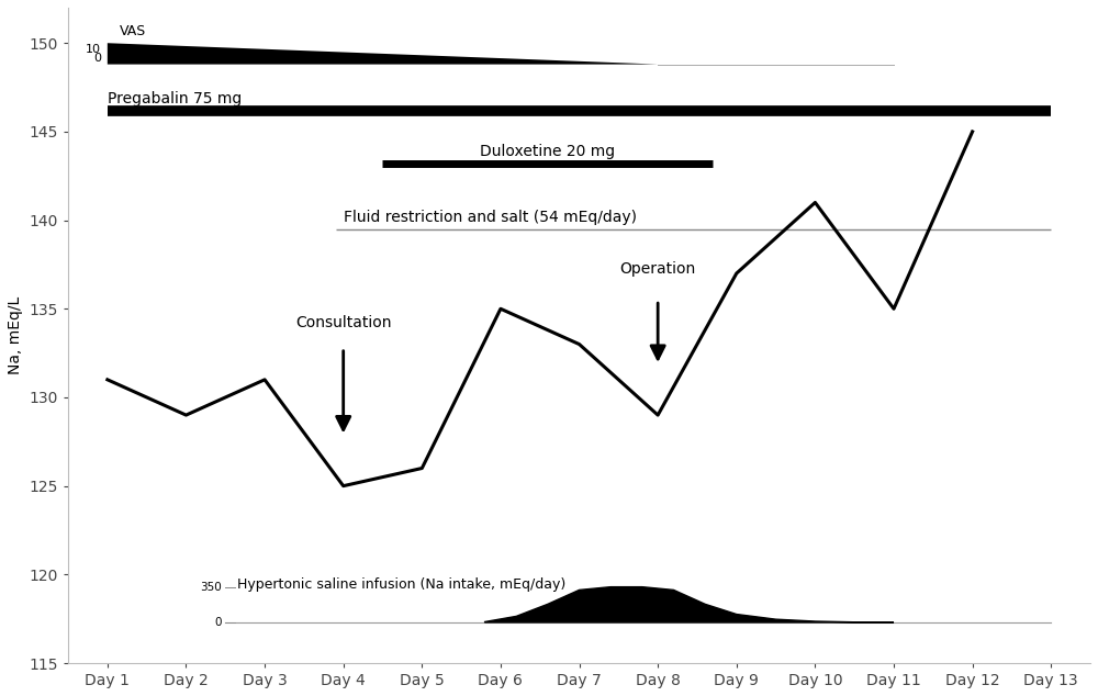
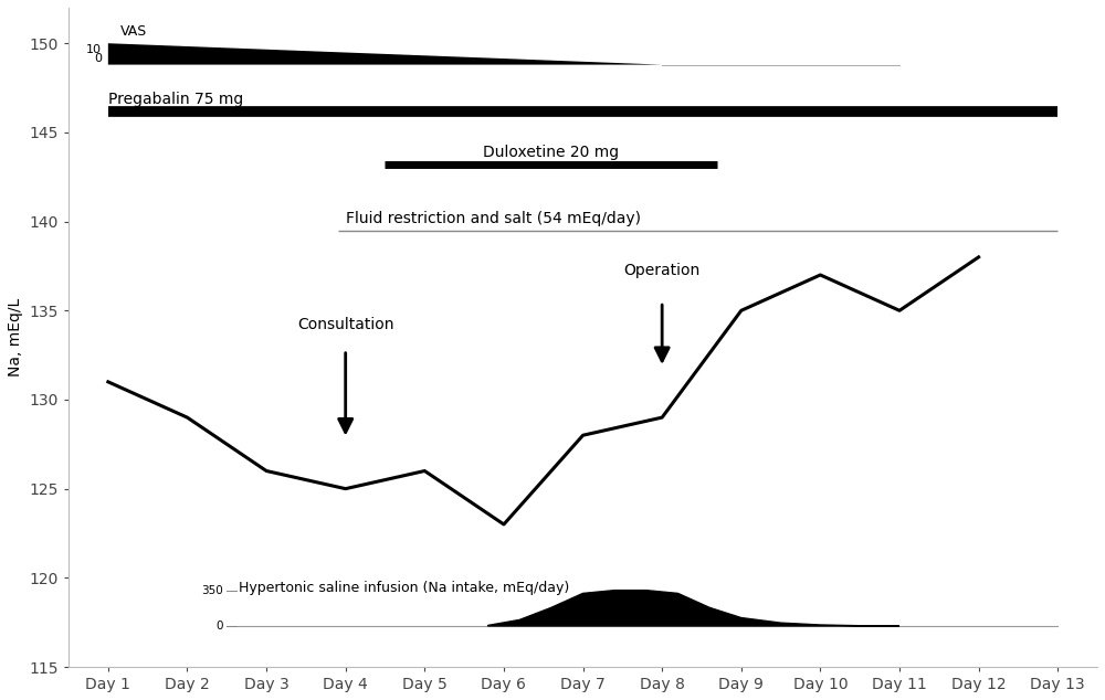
Day 3: 131 -> 126
Day 6: 135 -> 123
Day 7: 133 -> 128
Day 9: 137 -> 135
Day 10: 141 -> 137
Day 12: 145 -> 138
